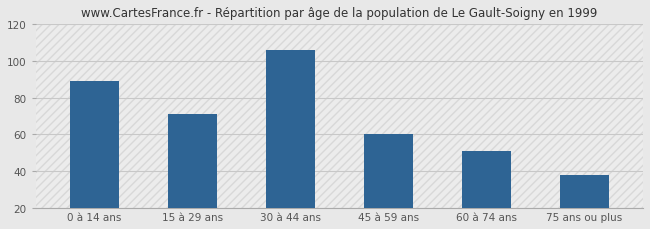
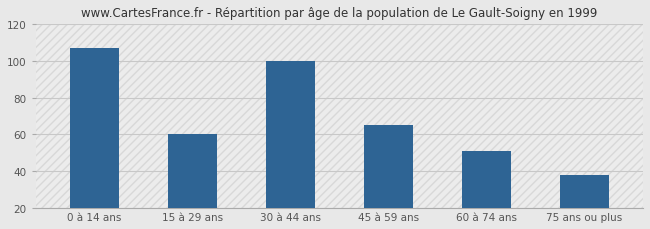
0 à 14 ans: 89 -> 107
15 à 29 ans: 71 -> 60
30 à 44 ans: 106 -> 100
45 à 59 ans: 60 -> 65
